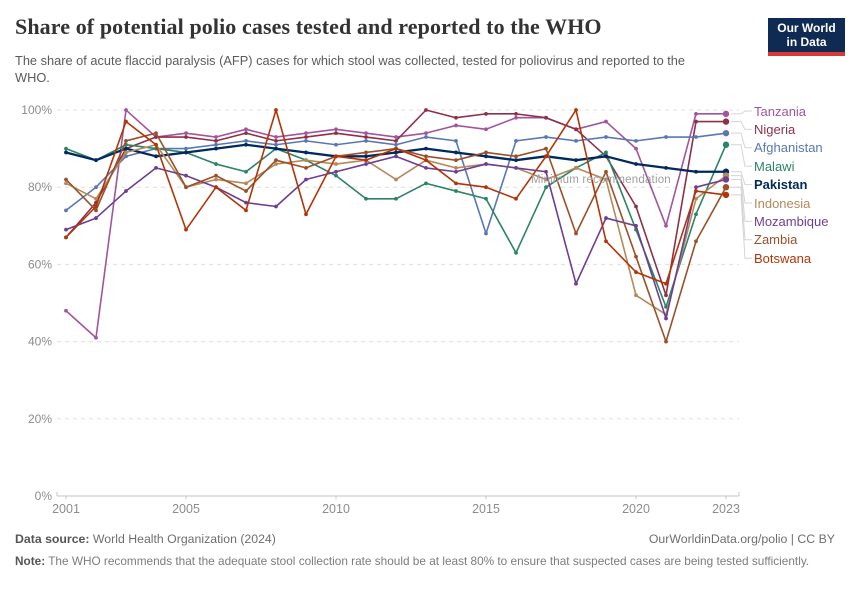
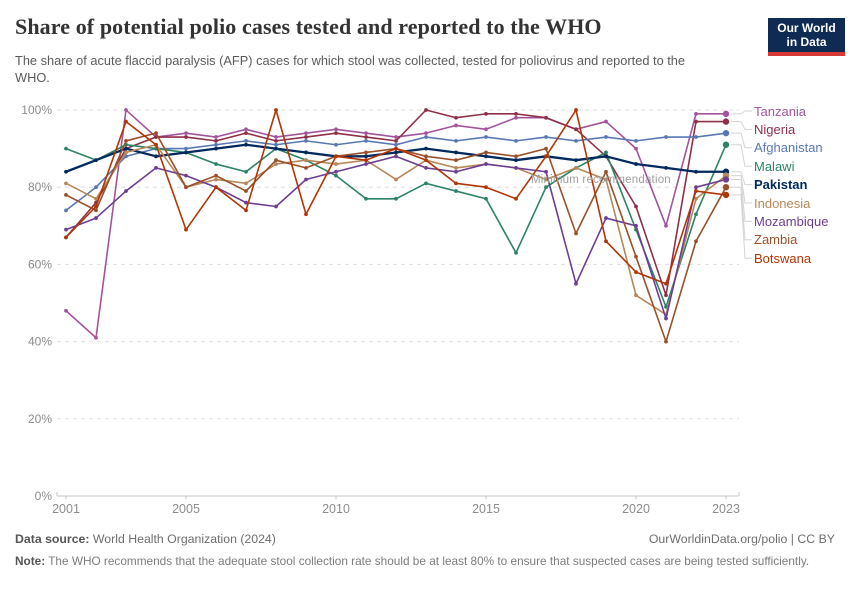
Pakistan/2001: 89% -> 84%
Zambia/2001: 82% -> 78%
Afghanistan/2015: 68% -> 93%
